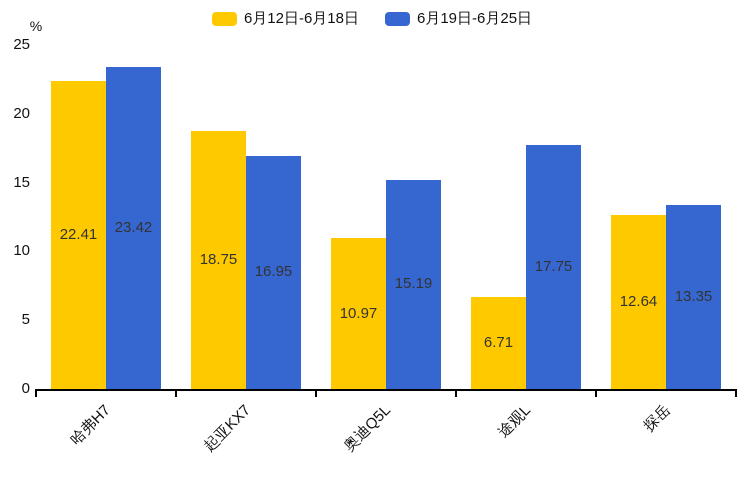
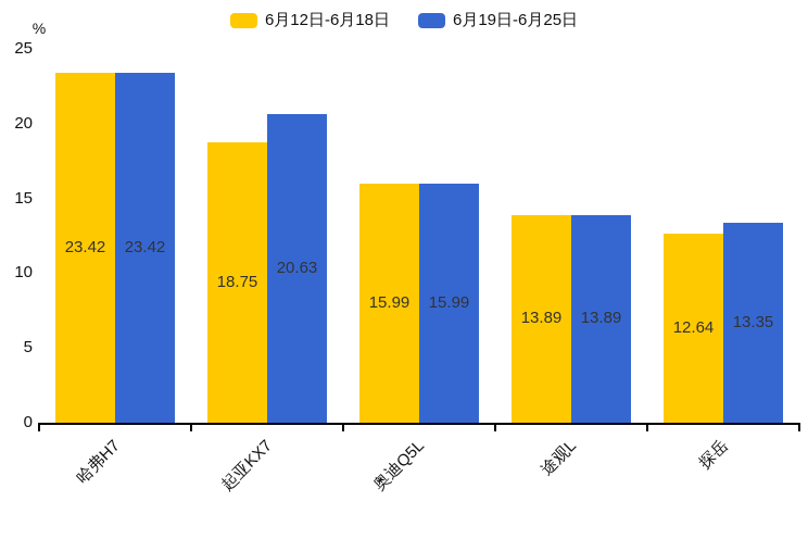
6月12日-6月18日/哈弗H7: 22.41 -> 23.42
6月19日-6月25日/起亚KX7: 16.95 -> 20.63
6月12日-6月18日/奥迪Q5L: 10.97 -> 15.99
6月19日-6月25日/奥迪Q5L: 15.19 -> 15.99
6月12日-6月18日/途观L: 6.71 -> 13.89
6月19日-6月25日/途观L: 17.75 -> 13.89
